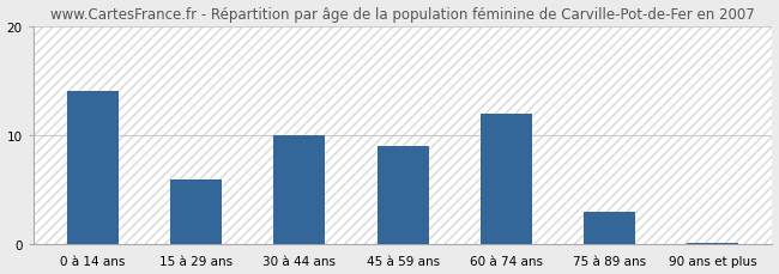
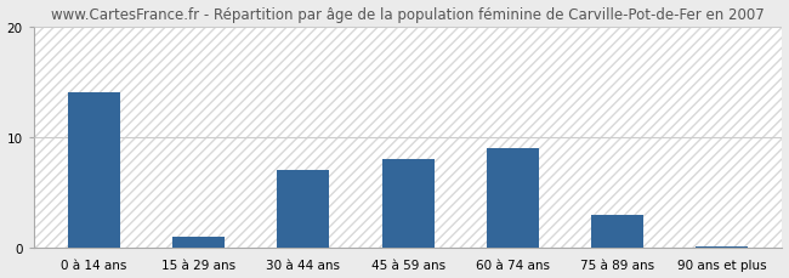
15 à 29 ans: 6.0 -> 1.0
30 à 44 ans: 10.0 -> 7.0
45 à 59 ans: 9.0 -> 8.0
60 à 74 ans: 12.0 -> 9.0
